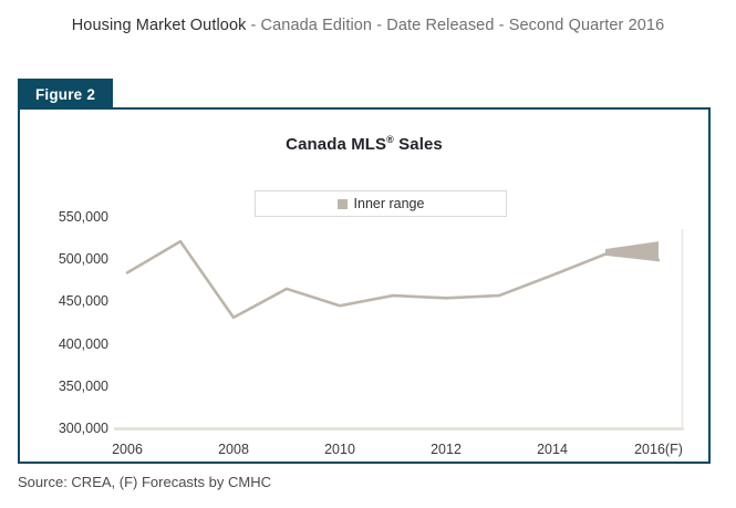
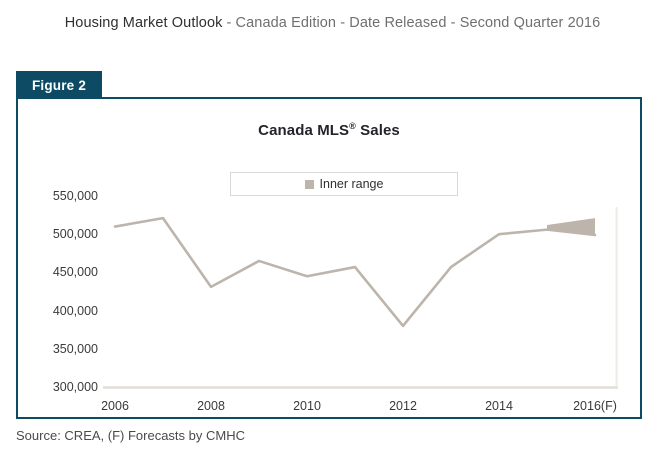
2006: 480000 -> 510000
2012: 450000 -> 380000
2014: 480000 -> 500000
